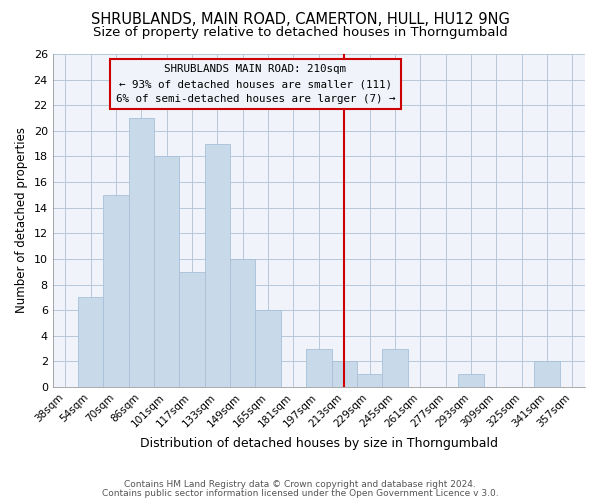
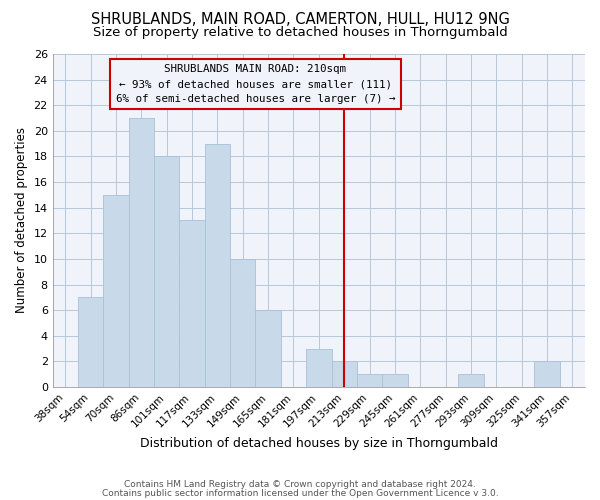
117sqm: 9 -> 13
245sqm: 3 -> 1
